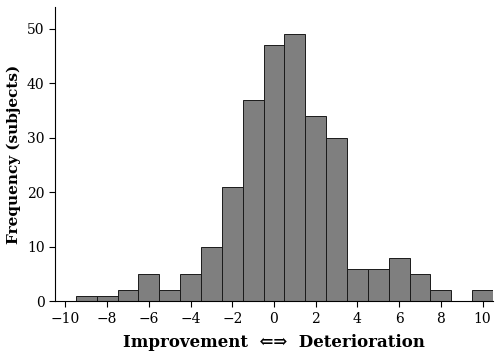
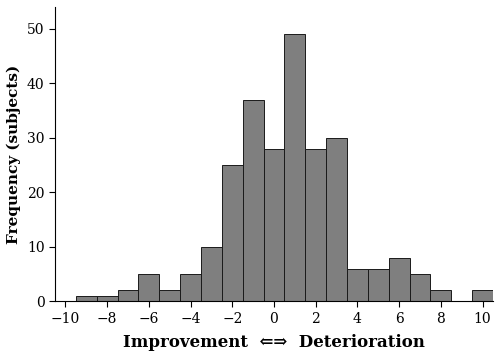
−2: 21 -> 25
0: 47 -> 28
2: 34 -> 28
